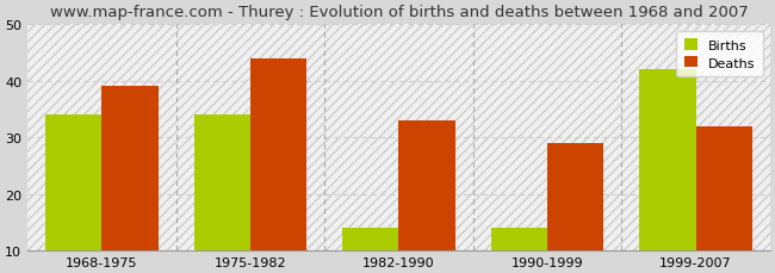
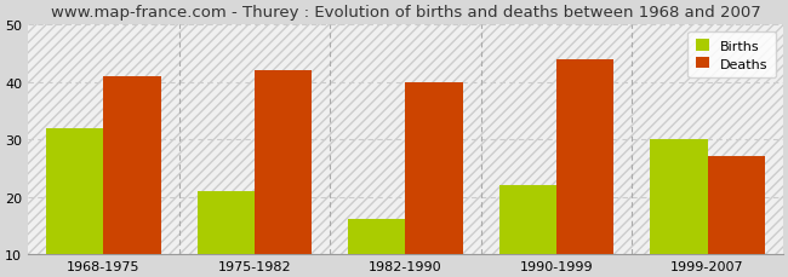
Births/1968-1975: 34 -> 32
Deaths/1968-1975: 39 -> 41
Births/1975-1982: 34 -> 21
Deaths/1975-1982: 44 -> 42
Births/1982-1990: 14 -> 16
Deaths/1982-1990: 33 -> 40
Births/1990-1999: 14 -> 22
Deaths/1990-1999: 29 -> 44
Births/1999-2007: 42 -> 30
Deaths/1999-2007: 32 -> 27
